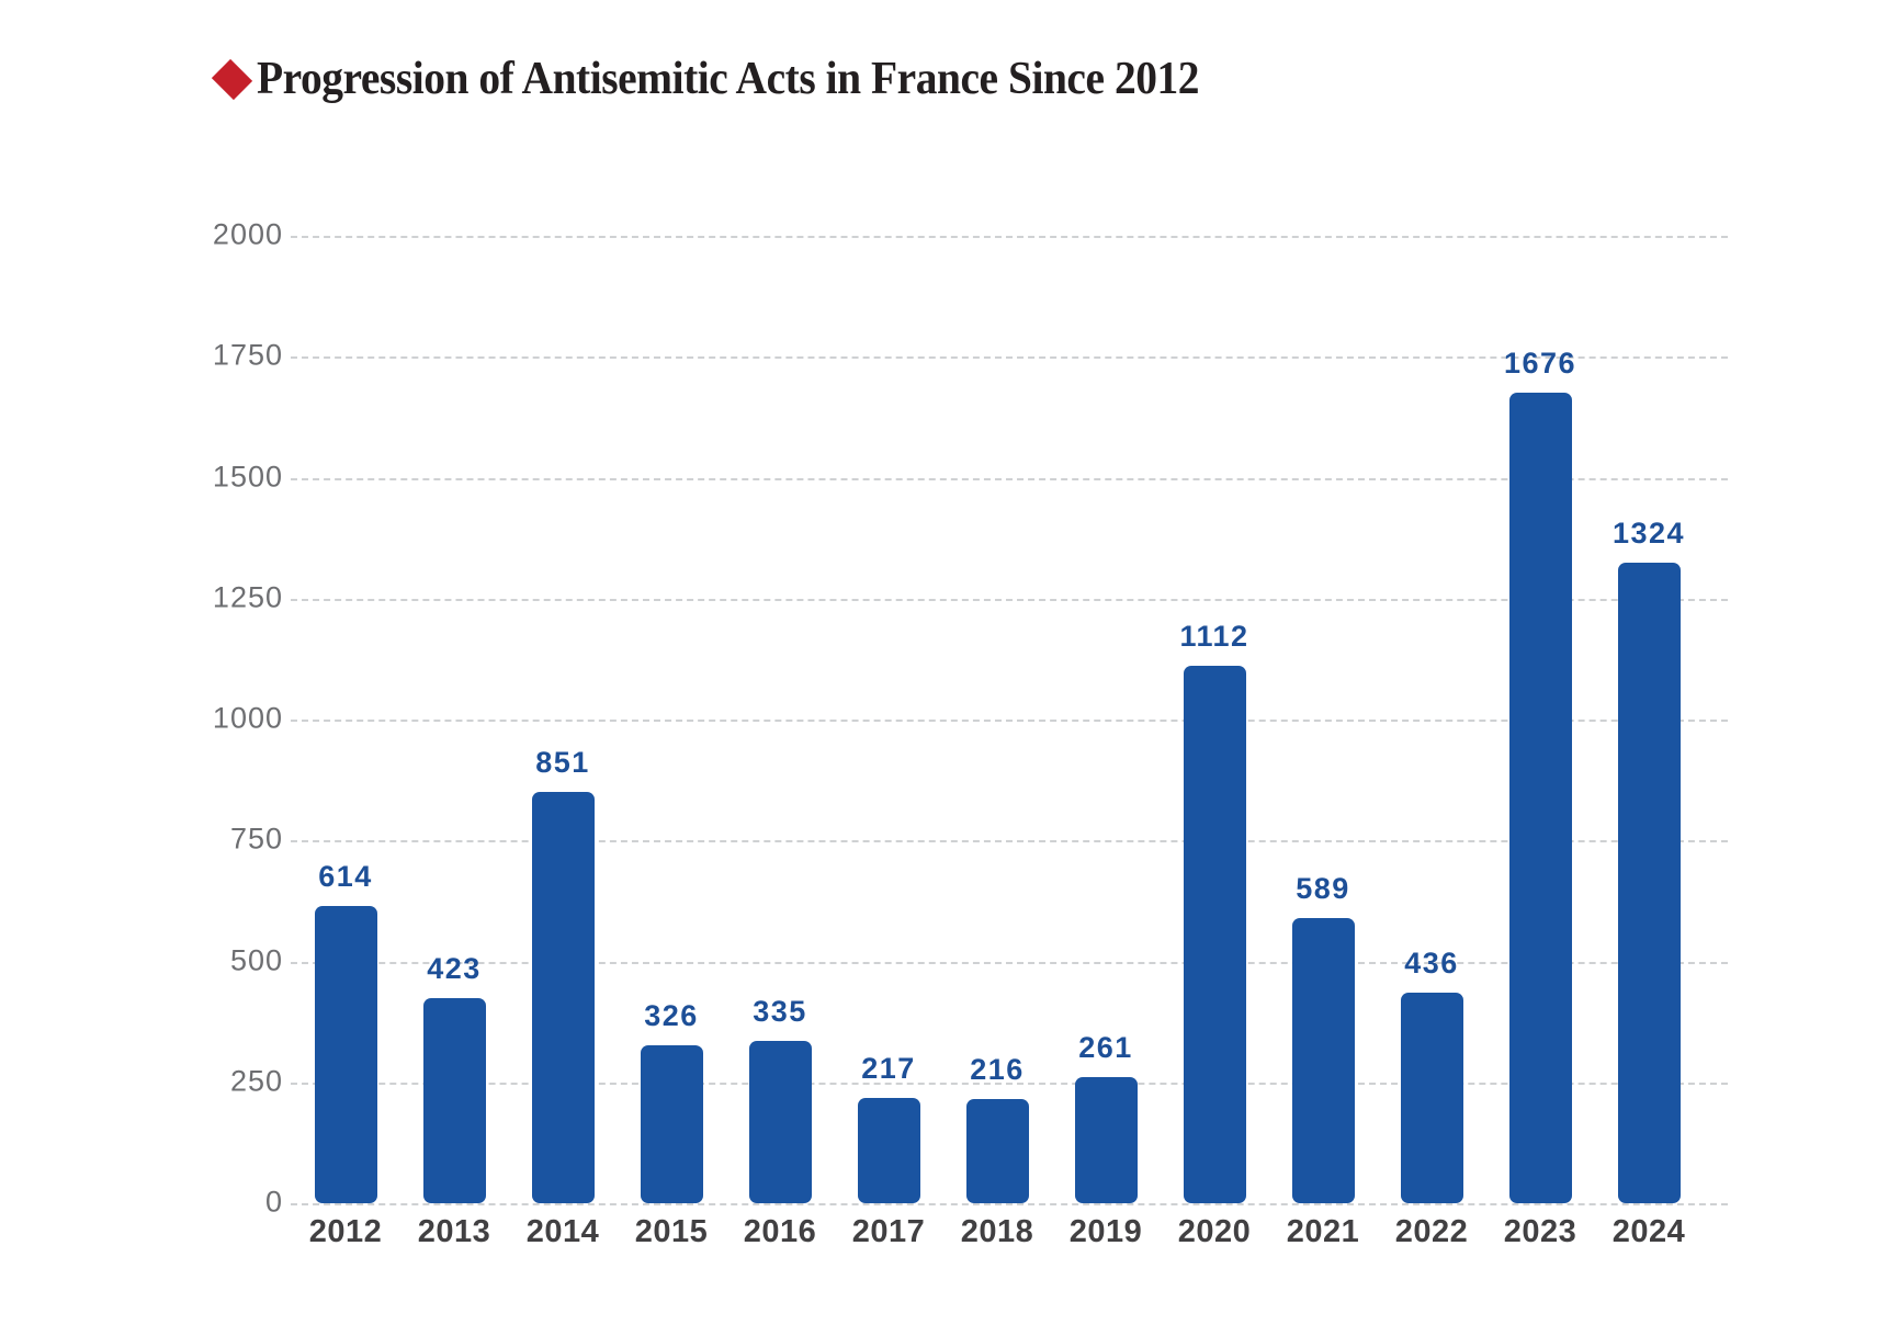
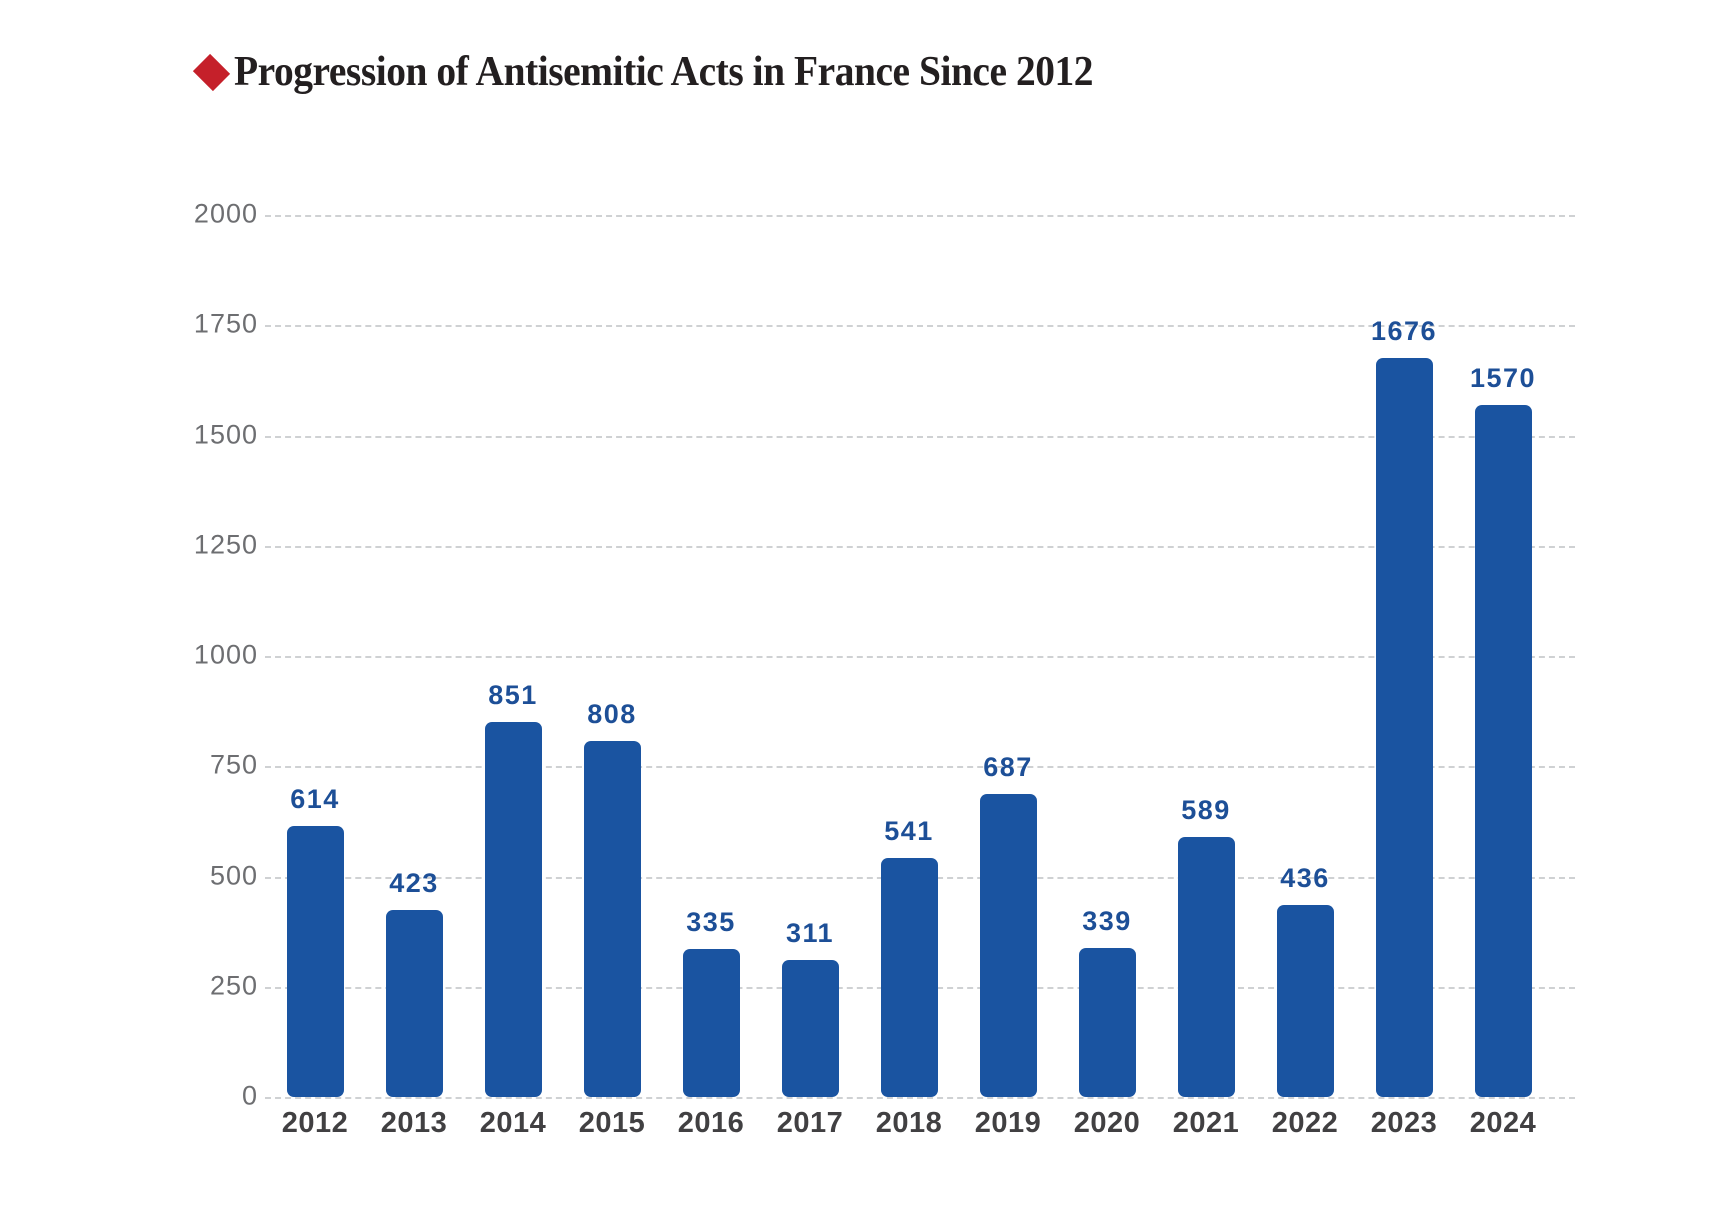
2015: 326 -> 808
2017: 217 -> 311
2018: 216 -> 541
2019: 261 -> 687
2020: 1112 -> 339
2024: 1324 -> 1570
